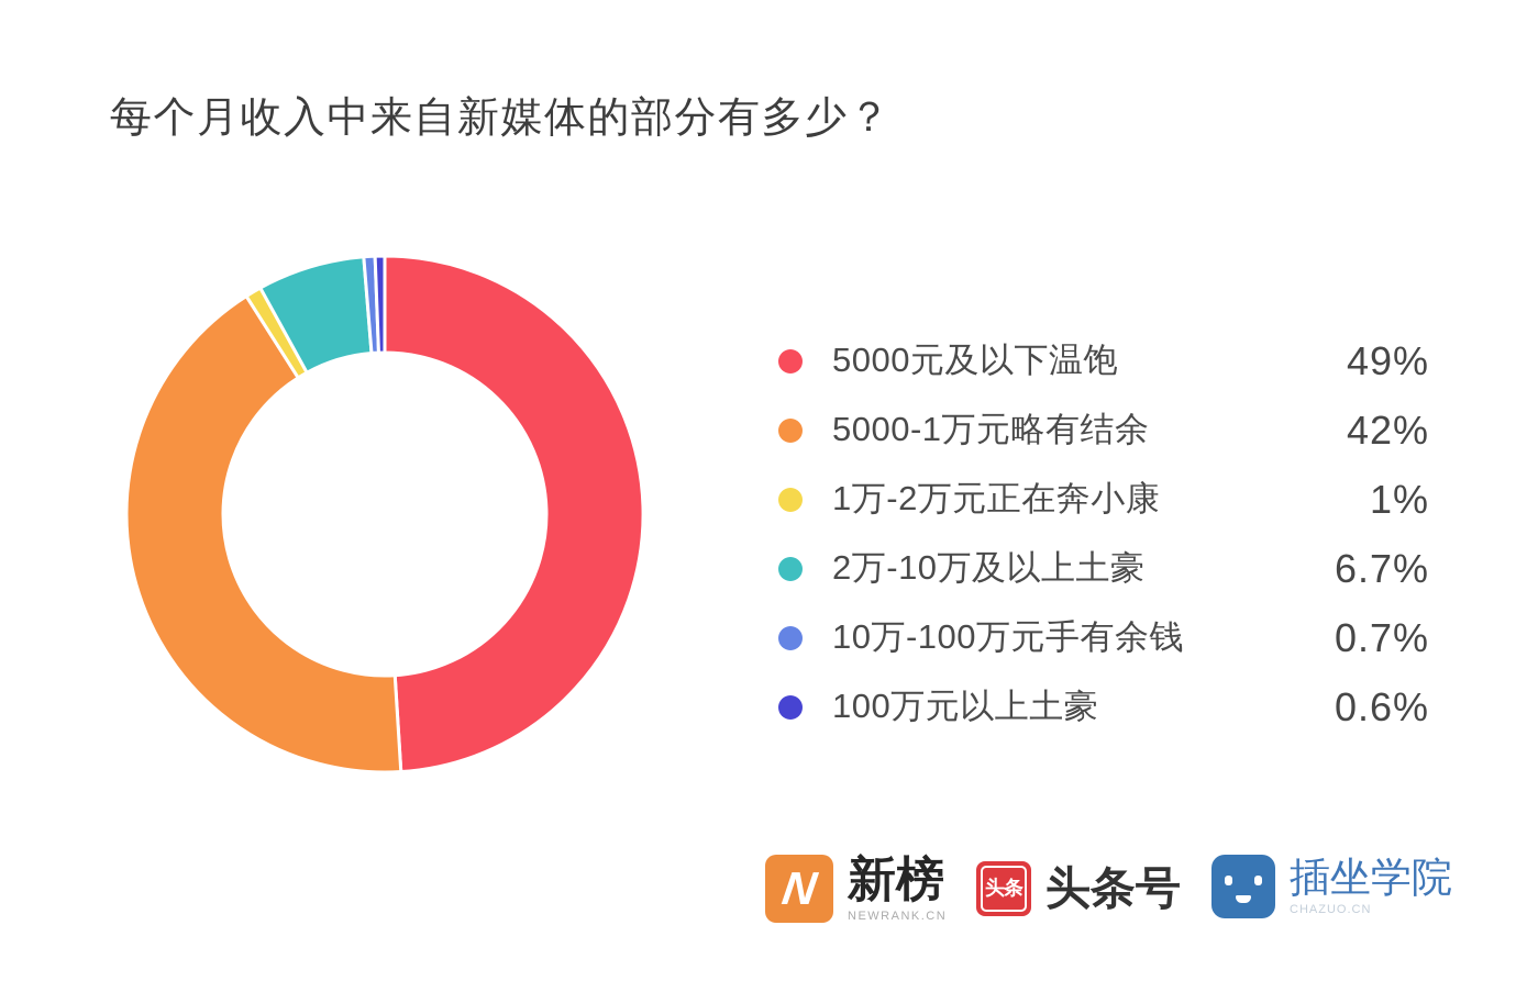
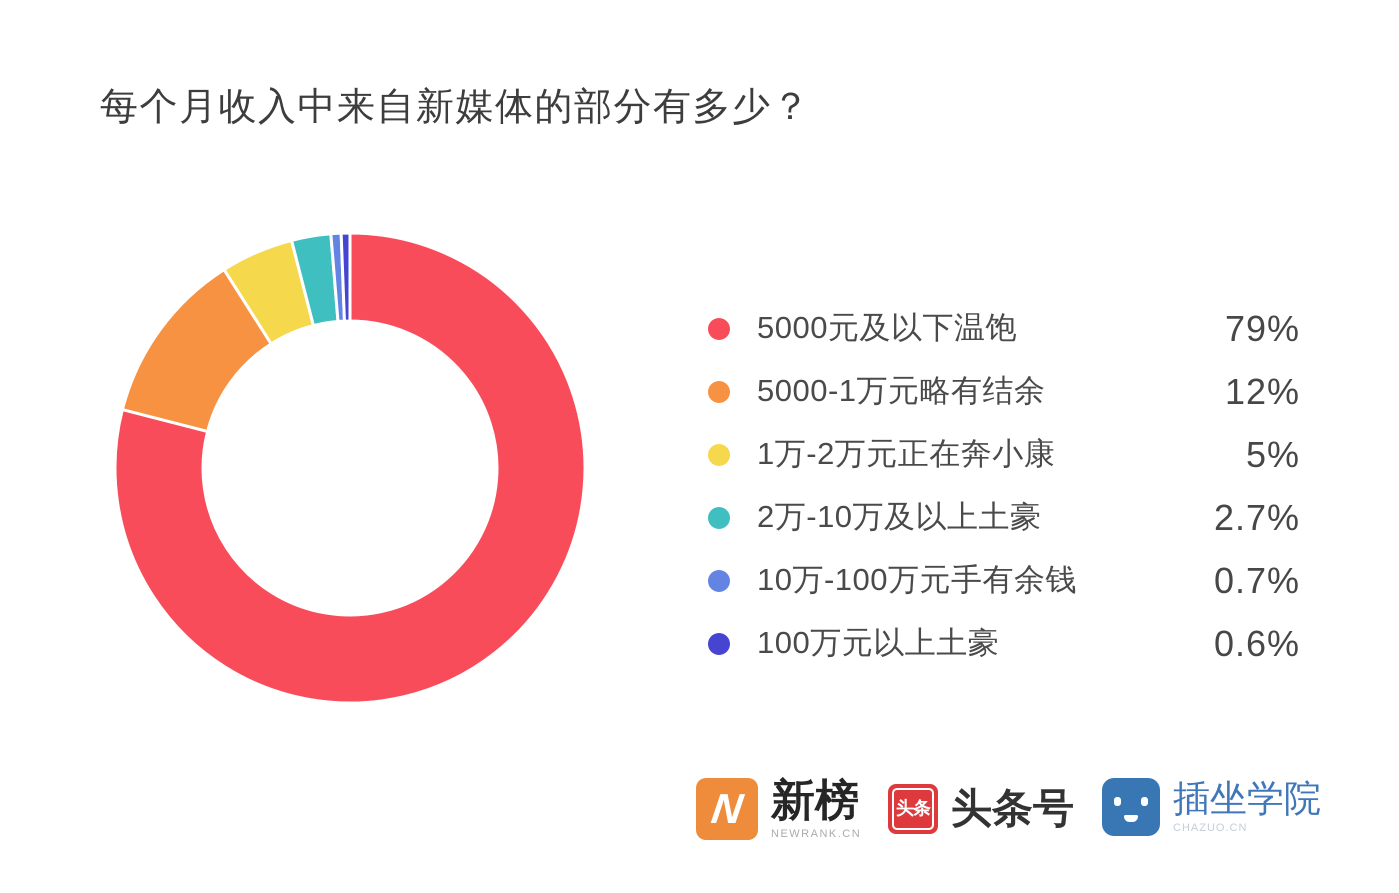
5000元及以下温饱: 49% -> 79%
5000-1万元略有结余: 42% -> 12%
1万-2万元正在奔小康: 1% -> 5%
2万-10万及以上土豪: 6.7% -> 2.7%
